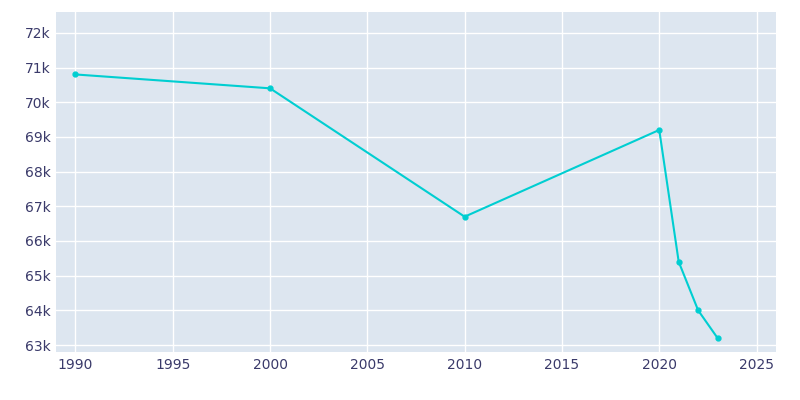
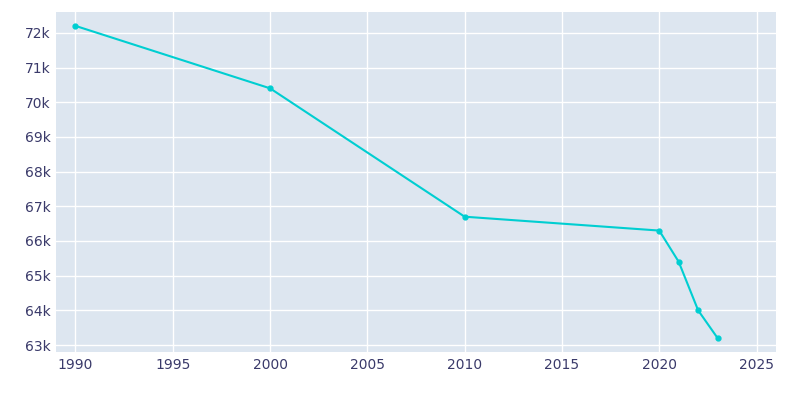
1990: 70.8k -> 72.2k
2020: 69.2k -> 66.3k
